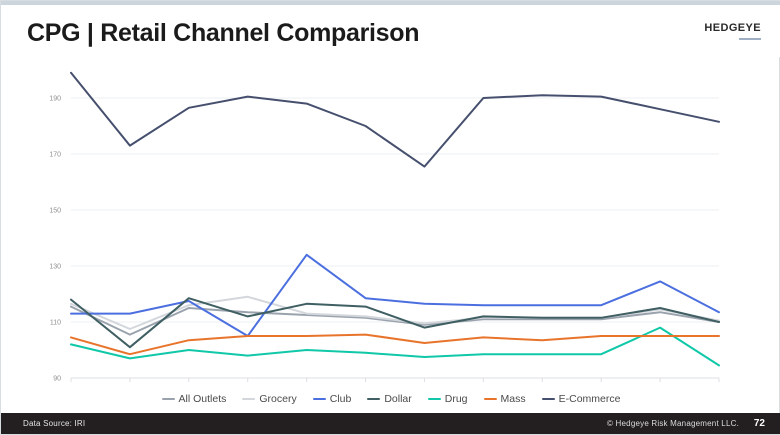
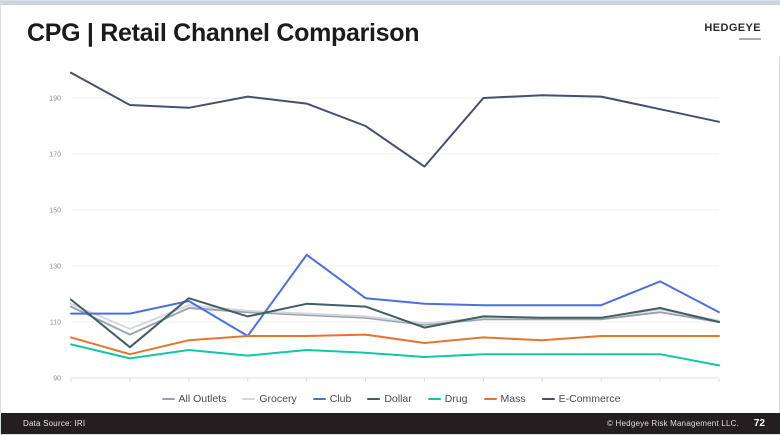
E-Commerce/30-Aug: 173 -> 188
Grocery/13-Sep: 119 -> 114
Drug/1-Nov: 108 -> 98
